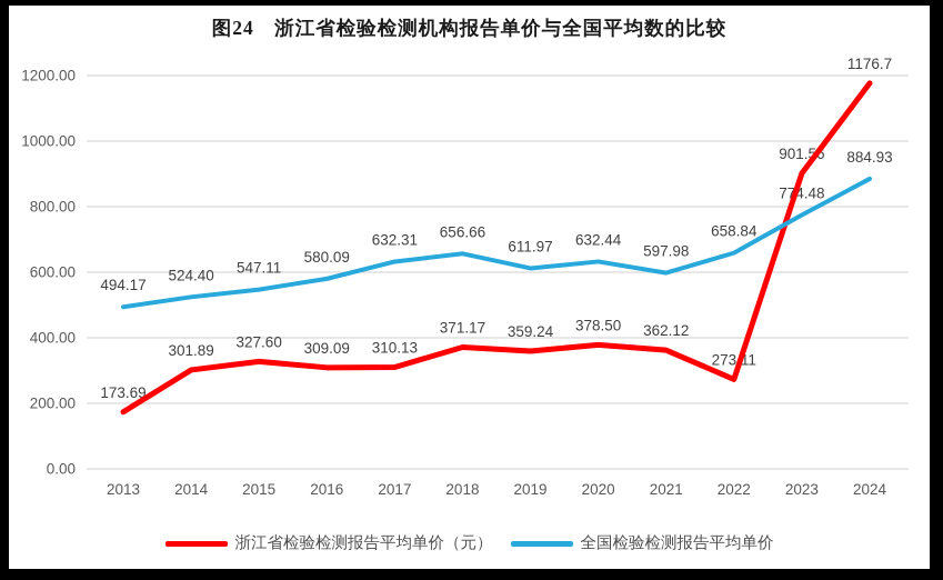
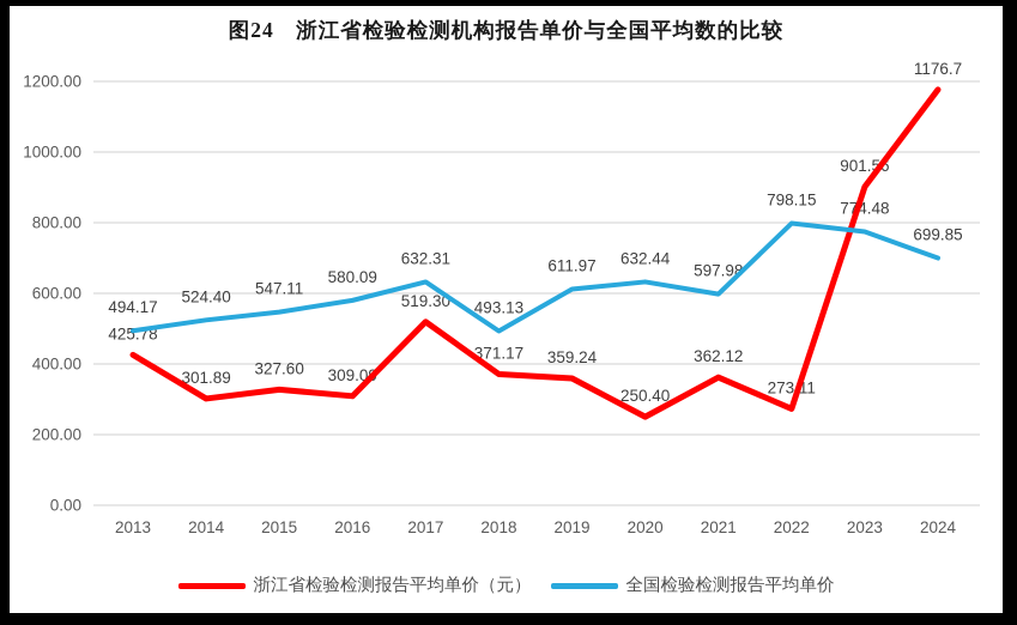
浙江省检验检测报告平均单价（元）/2013: 173.69 -> 425.78
浙江省检验检测报告平均单价（元）/2017: 310.13 -> 519.30
全国检验检测报告平均单价/2018: 656.66 -> 493.13
浙江省检验检测报告平均单价（元）/2020: 378.50 -> 250.40
全国检验检测报告平均单价/2022: 658.84 -> 798.15
全国检验检测报告平均单价/2024: 884.93 -> 699.85
